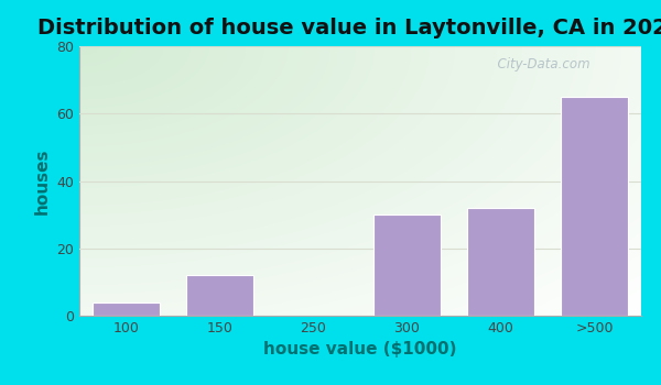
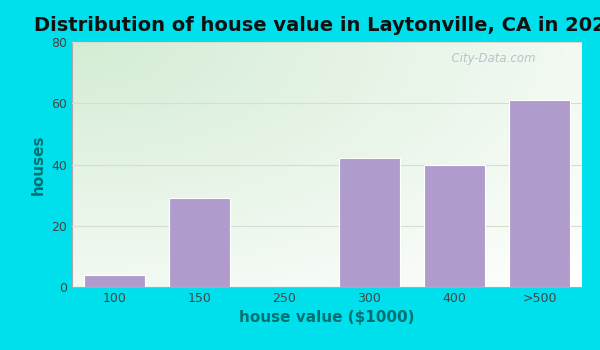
150: 12 -> 29
300: 30 -> 42
400: 32 -> 40
>500: 65 -> 61
